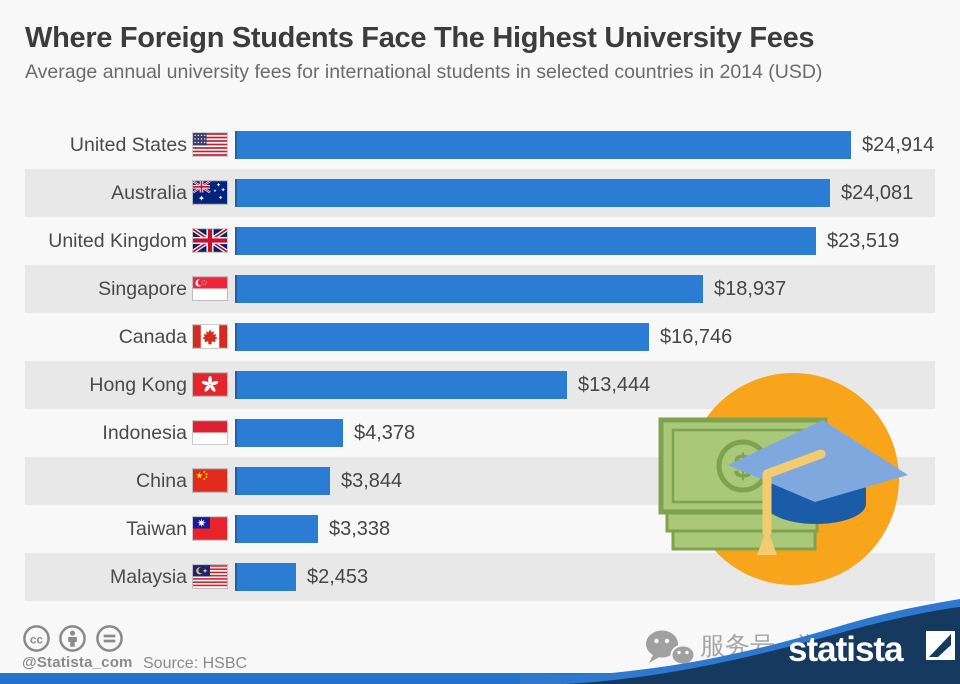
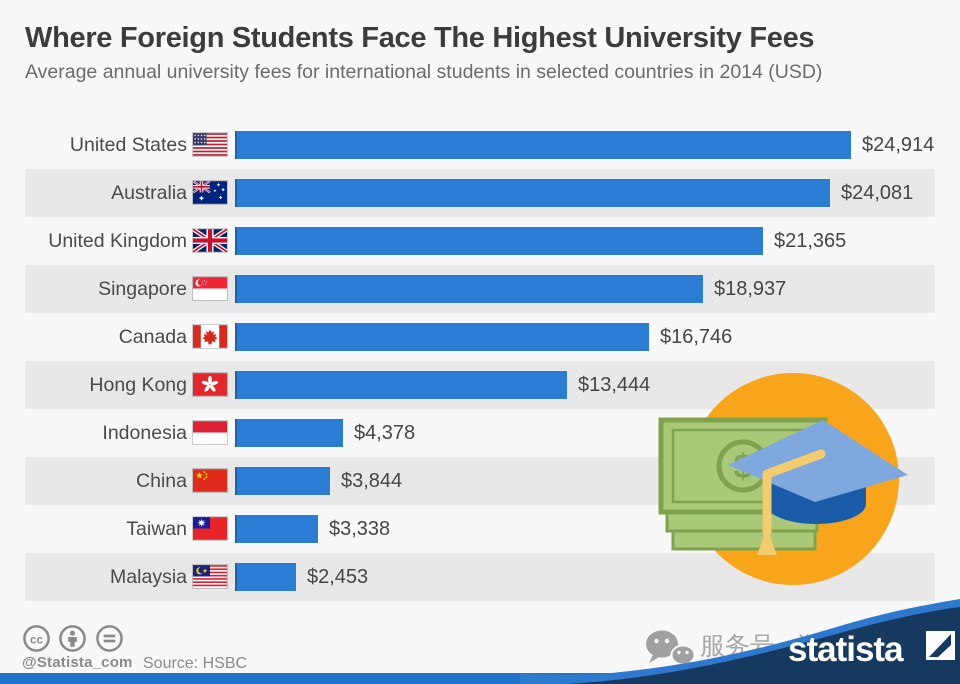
United Kingdom: $23,519 -> $21,365
